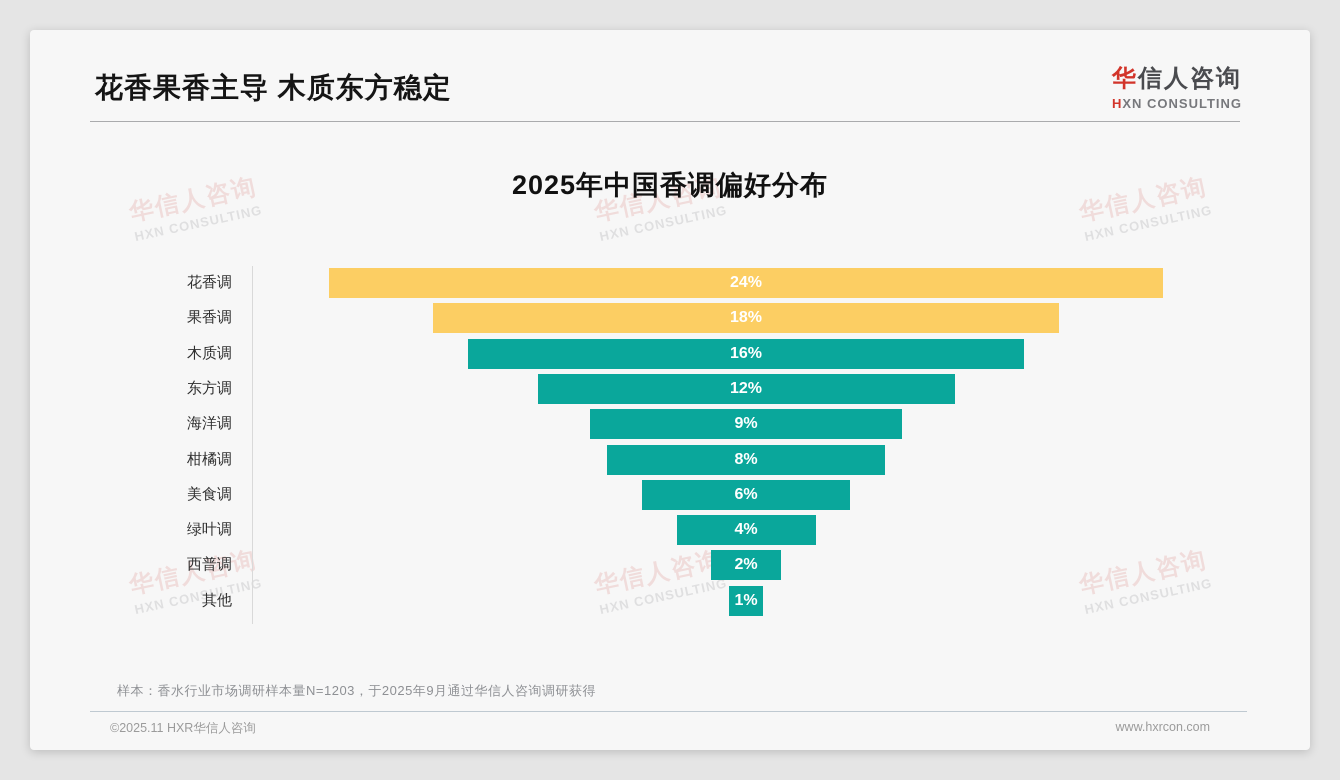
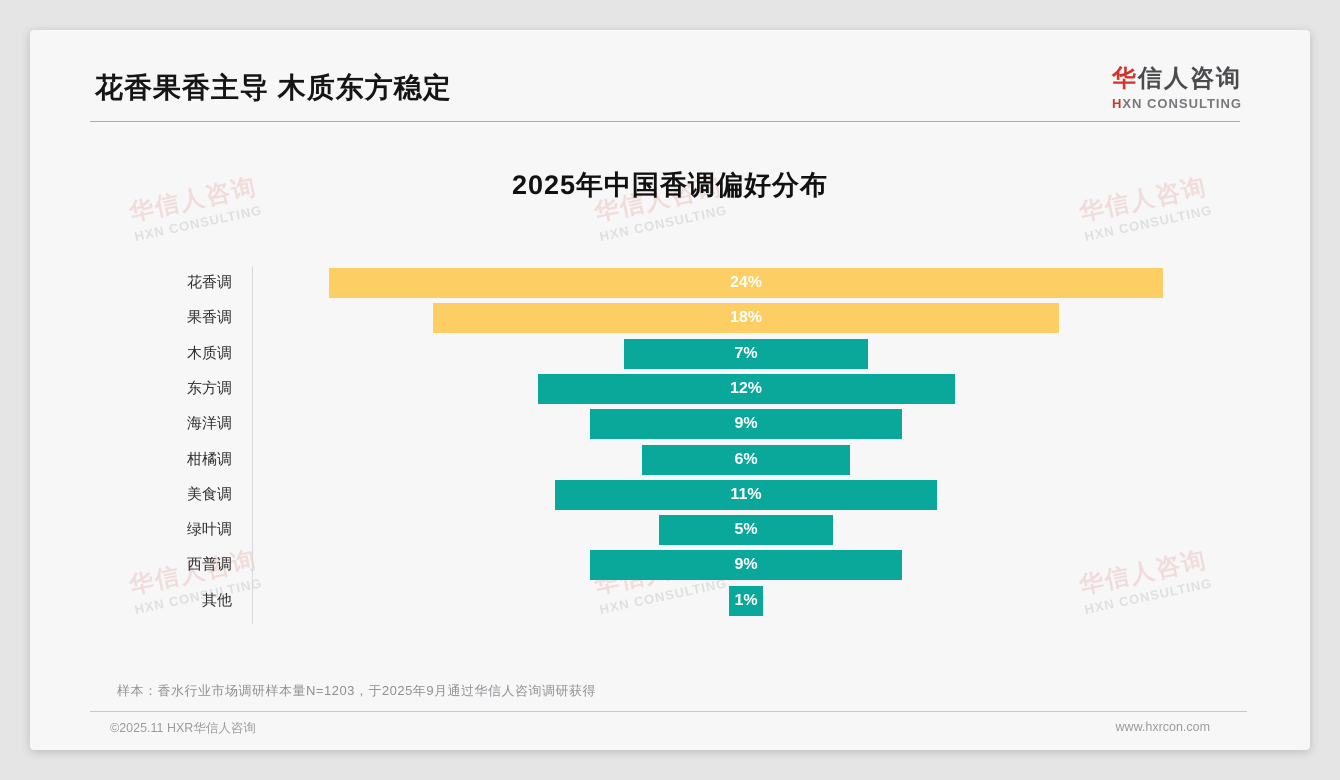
木质调: 16% -> 7%
柑橘调: 8% -> 6%
美食调: 6% -> 11%
绿叶调: 4% -> 5%
西普调: 2% -> 9%
